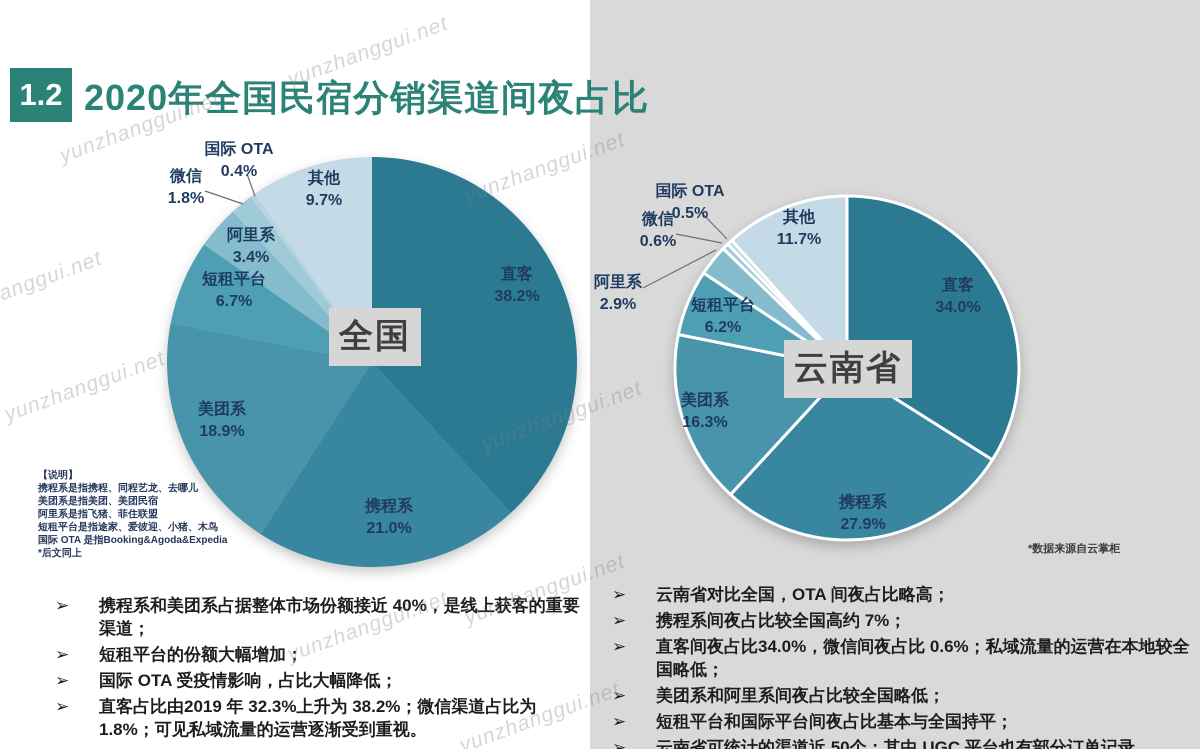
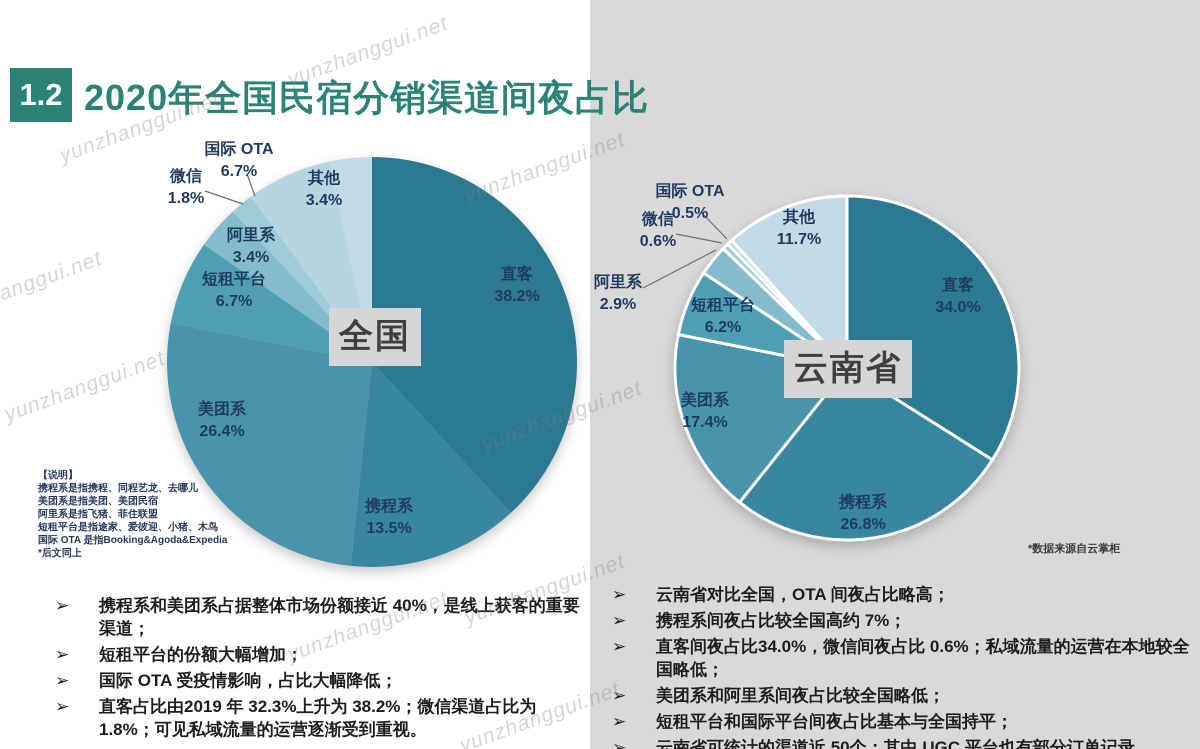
全国/携程系: 21.0% -> 13.5%
全国/美团系: 18.9% -> 26.4%
全国/国际 OTA: 0.4% -> 6.7%
全国/其他: 9.7% -> 3.4%
云南省/携程系: 27.9% -> 26.8%
云南省/美团系: 16.3% -> 17.4%
